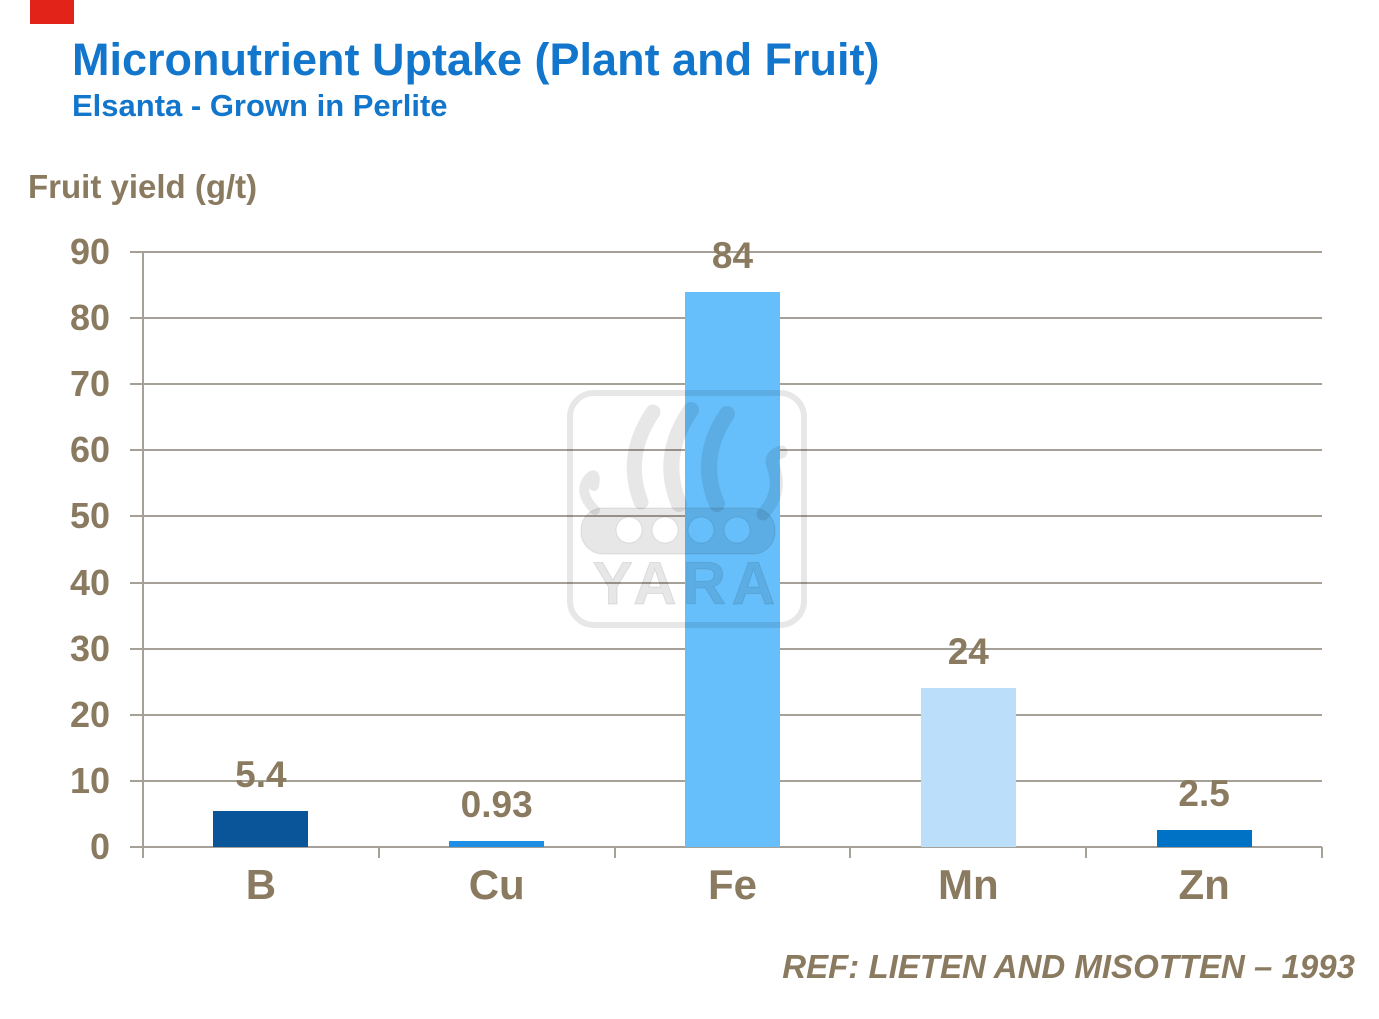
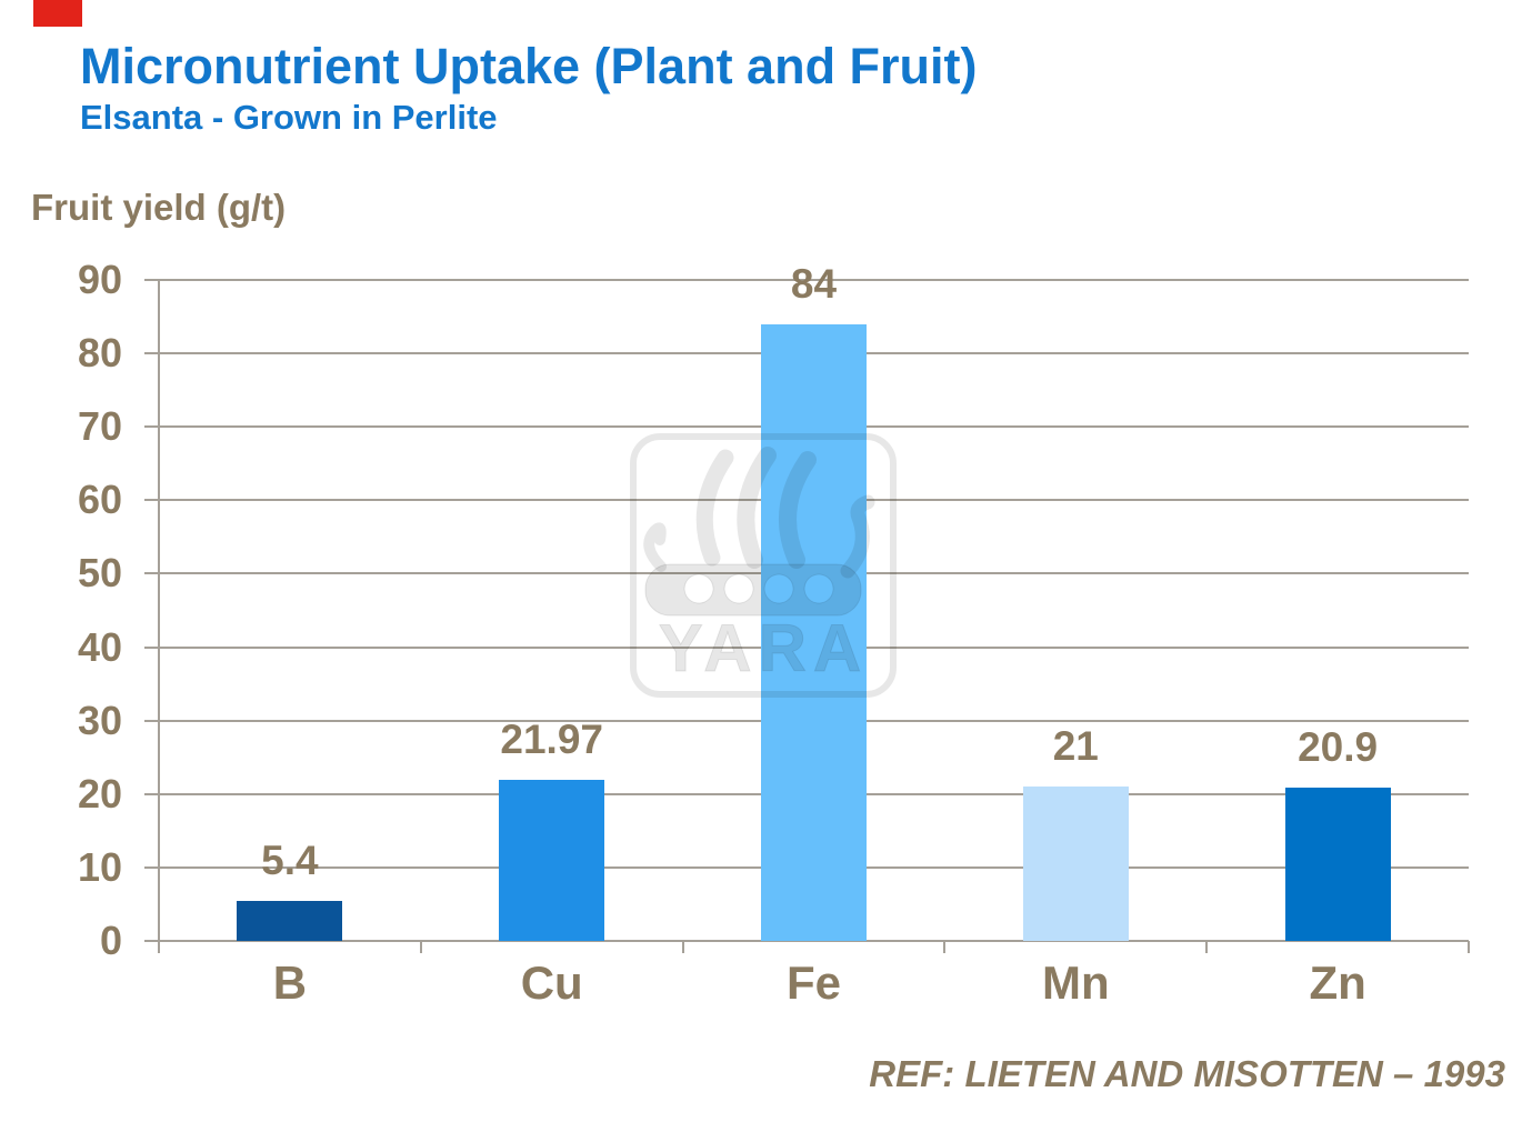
Cu: 0.93 -> 21.97
Mn: 24 -> 21
Zn: 2.5 -> 20.9
